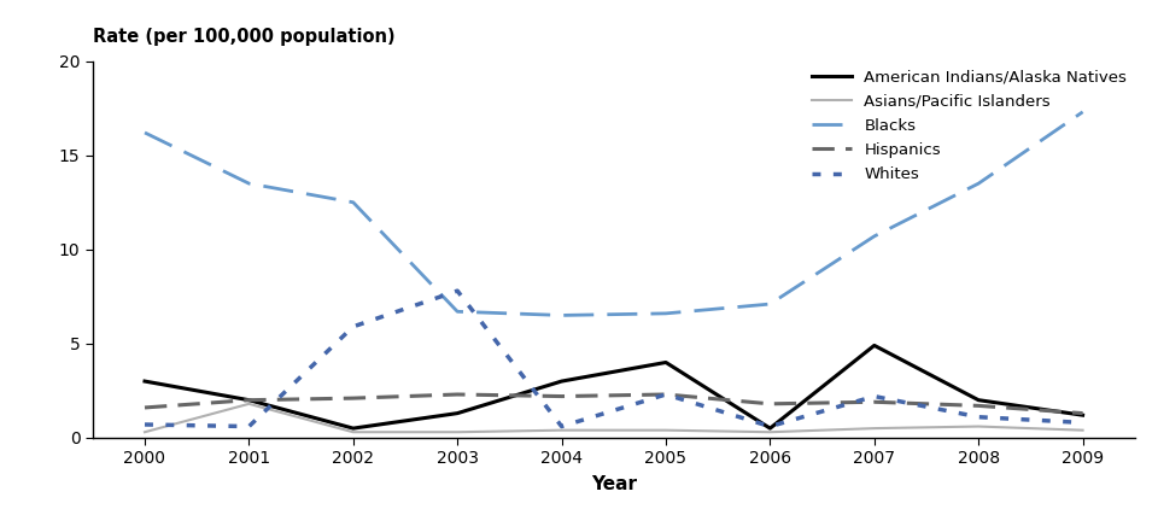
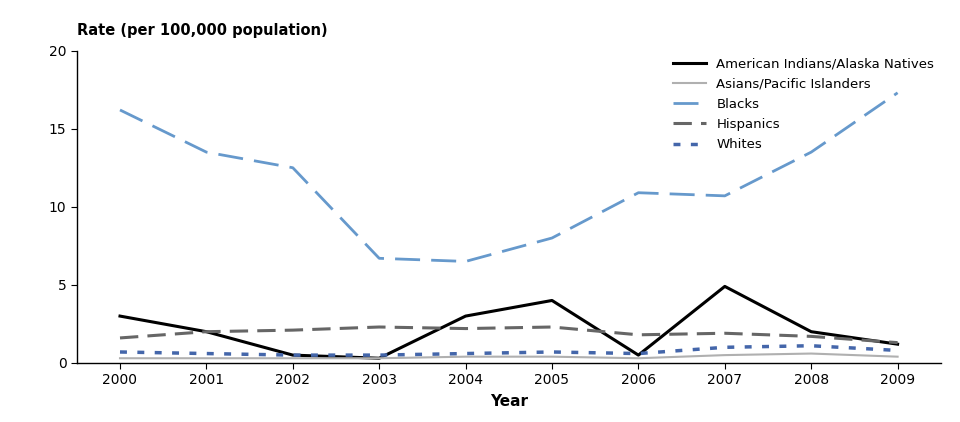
Asians/Pacific Islanders/2001: 1.8 -> 0.3
Whites/2002: 5.9 -> 0.5
American Indians/Alaska Natives/2003: 1.3 -> 0.3
Whites/2003: 7.8 -> 0.5
Blacks/2005: 6.6 -> 8.0
Whites/2005: 2.3 -> 0.7
Blacks/2006: 7.1 -> 10.9
Whites/2007: 2.2 -> 1.0
